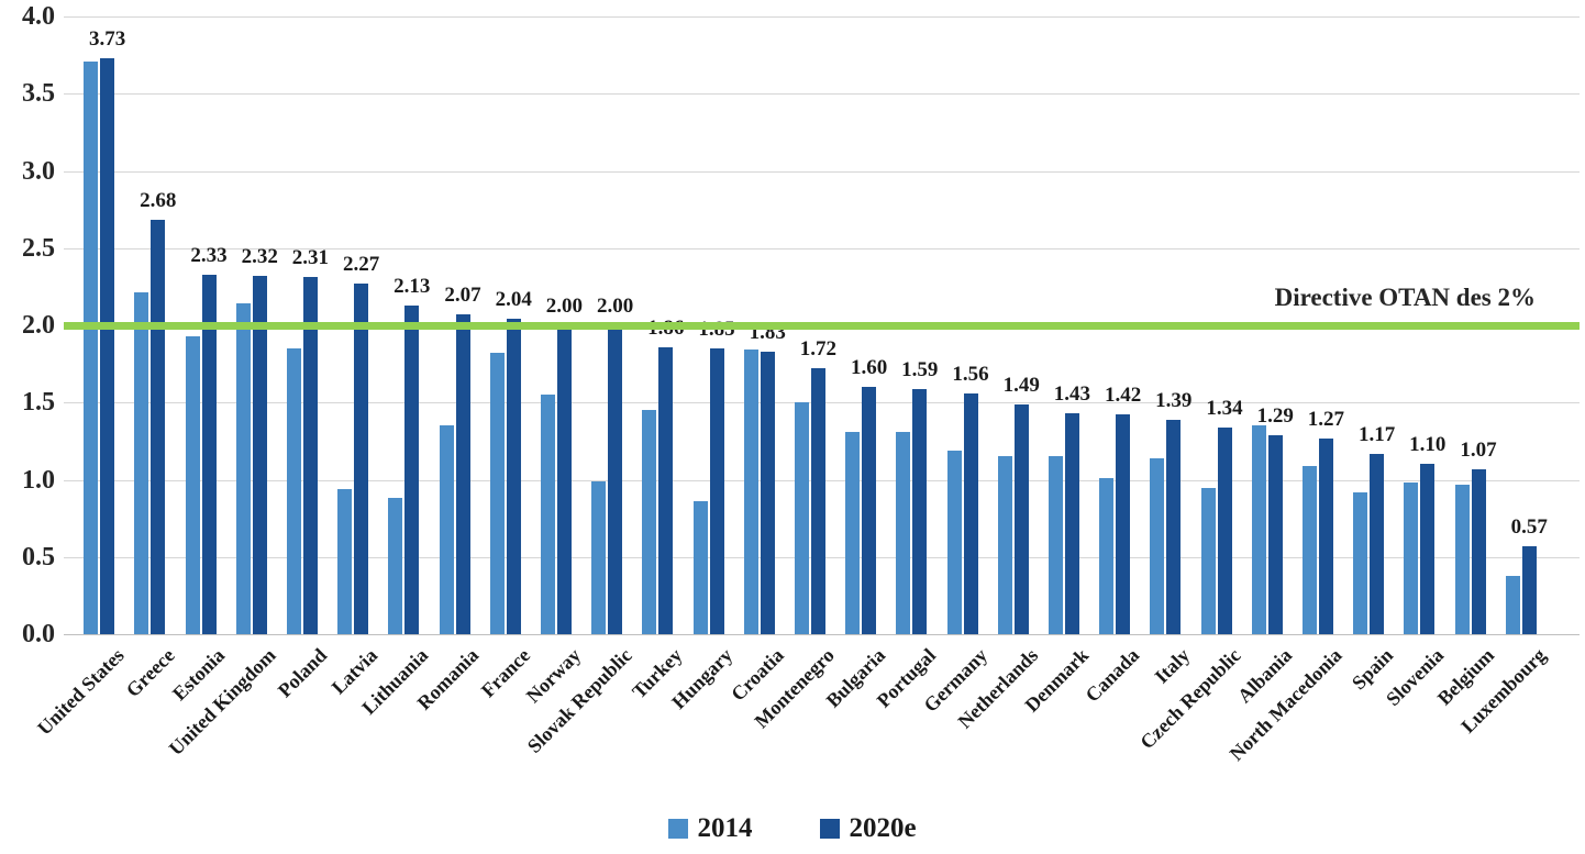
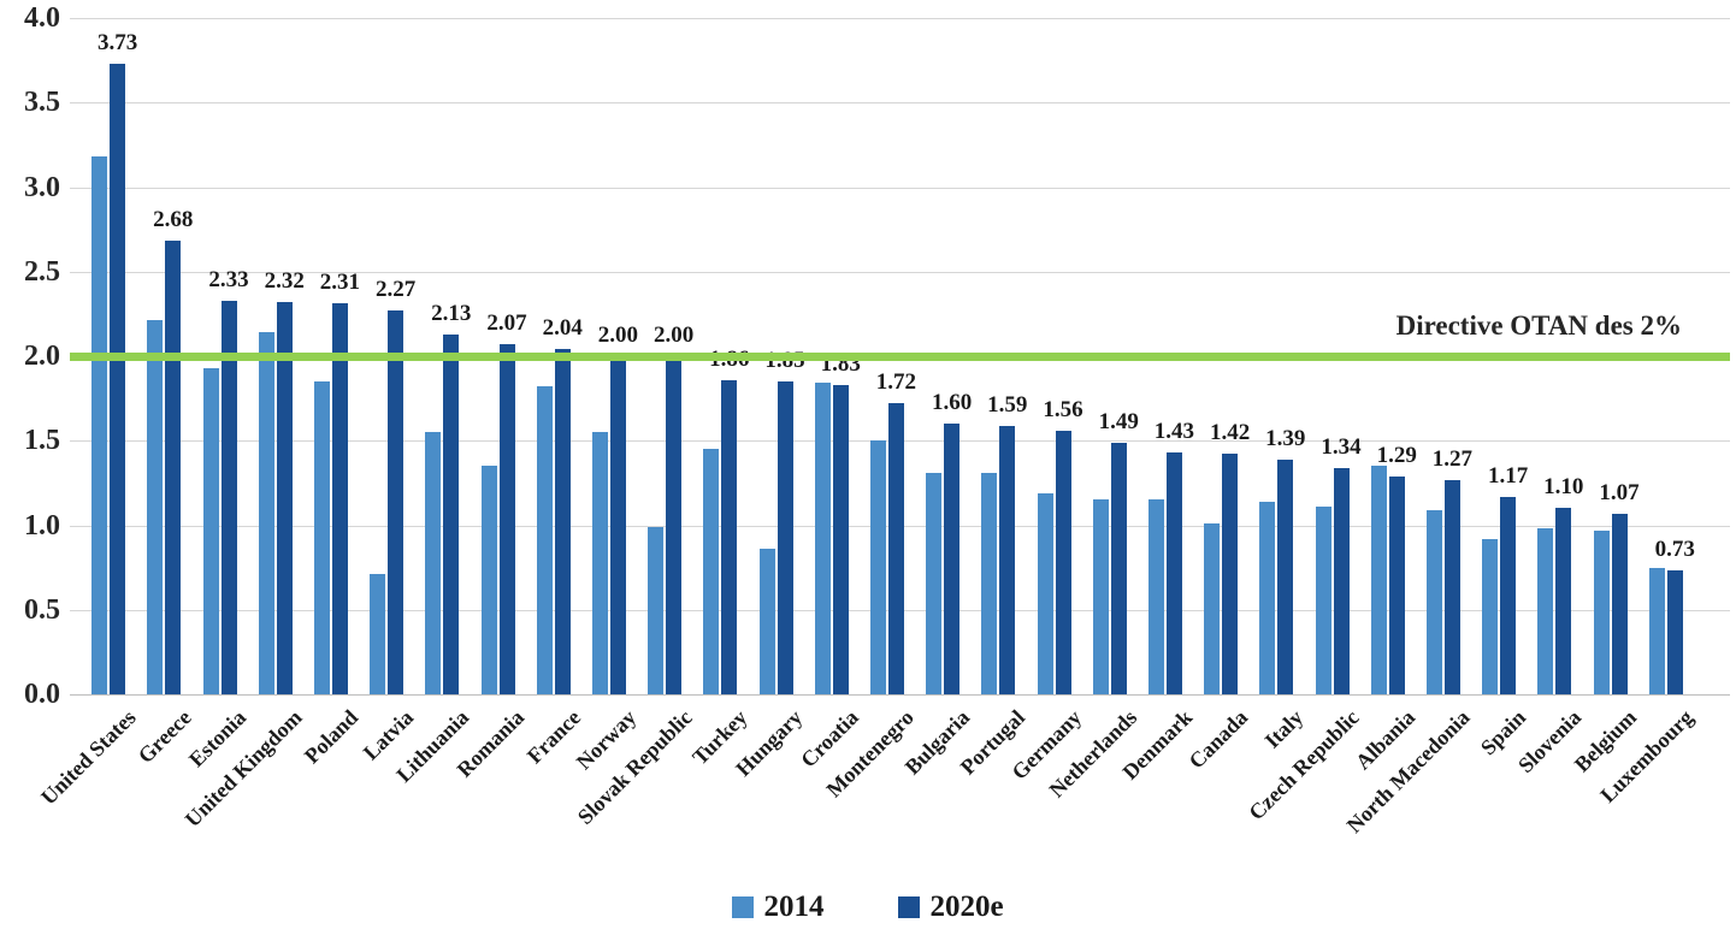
2014/United States: 3.71 -> 3.18
2014/Latvia: 0.94 -> 0.71
2014/Lithuania: 0.88 -> 1.55
2014/Czech Republic: 0.95 -> 1.11
2014/Luxembourg: 0.38 -> 0.75
2020e/Luxembourg: 0.57 -> 0.73
